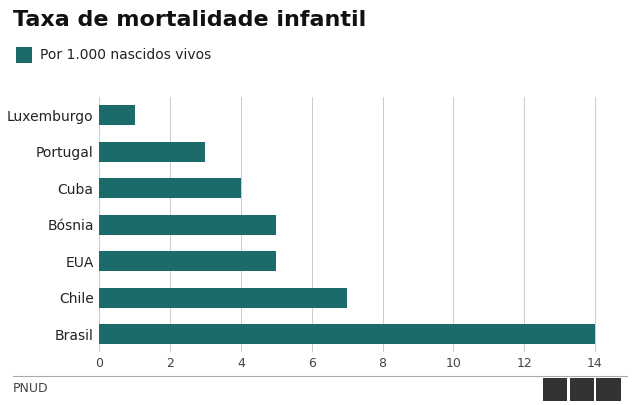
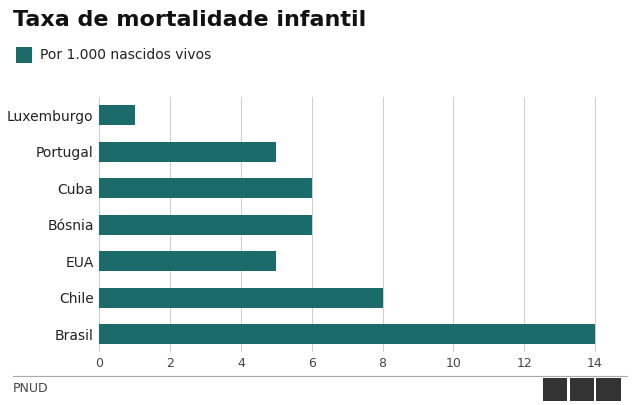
Portugal: 3 -> 5
Cuba: 4 -> 6
Bósnia: 5 -> 6
Chile: 7 -> 8
